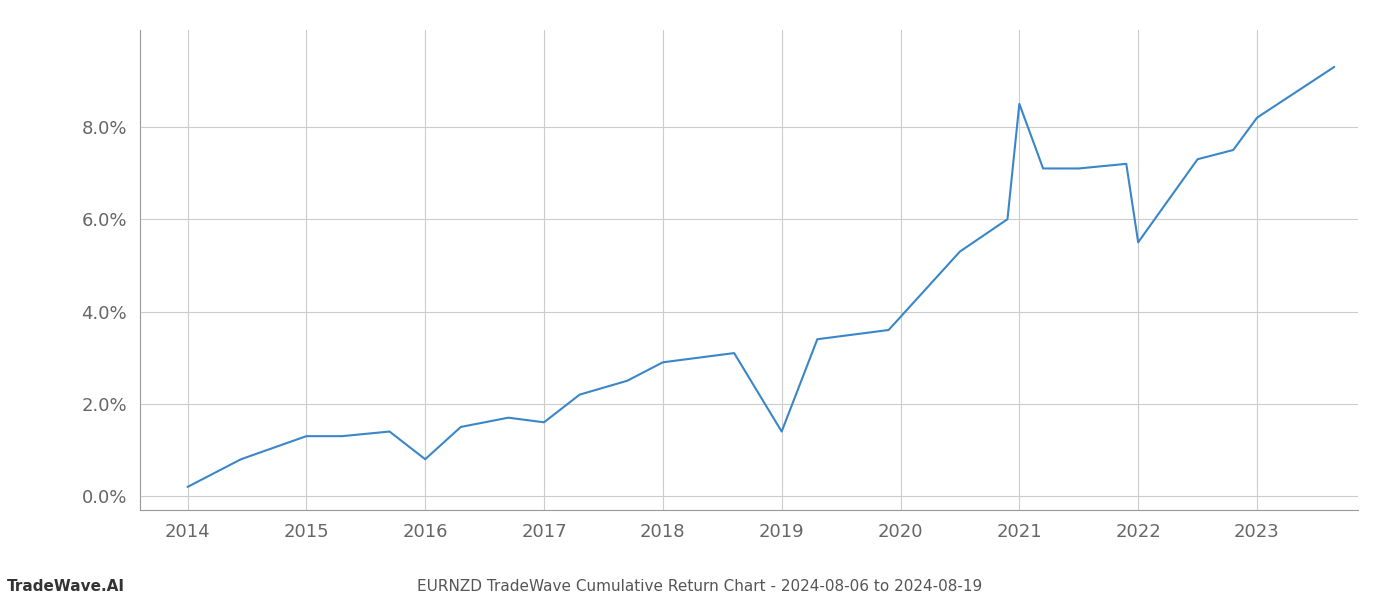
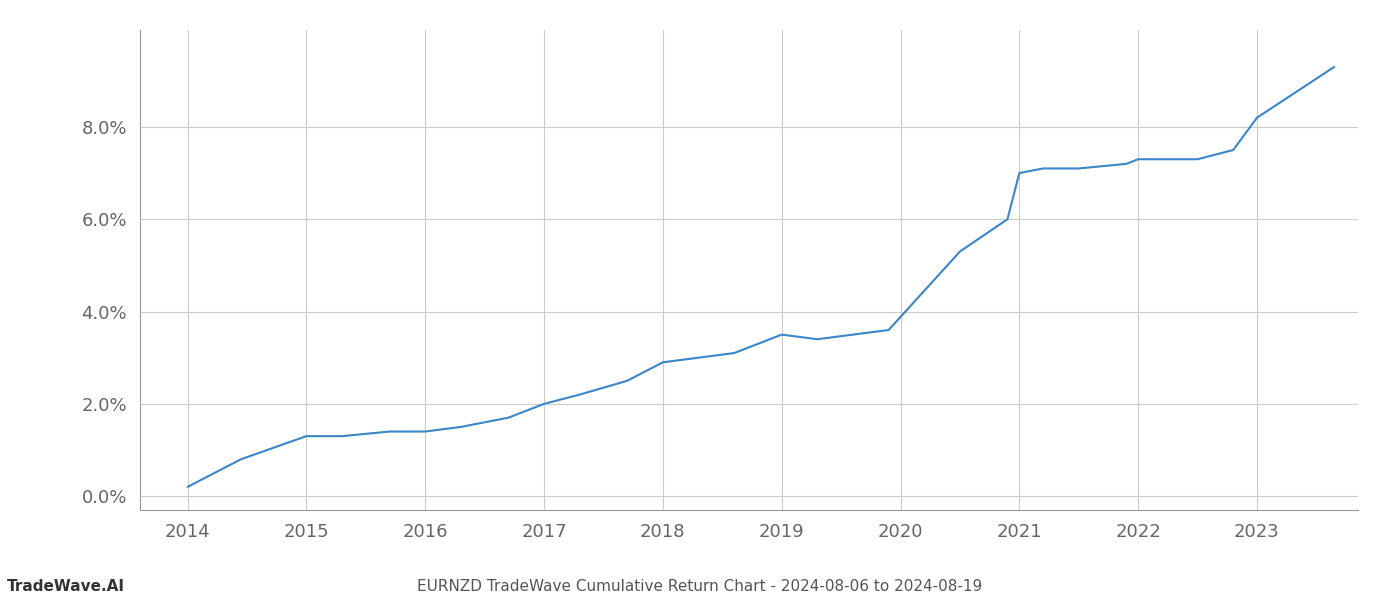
2016: 0.8% -> 1.4%
2017: 1.6% -> 2.0%
2019: 1.4% -> 3.5%
2021: 8.5% -> 7.0%
2022: 5.5% -> 7.3%
